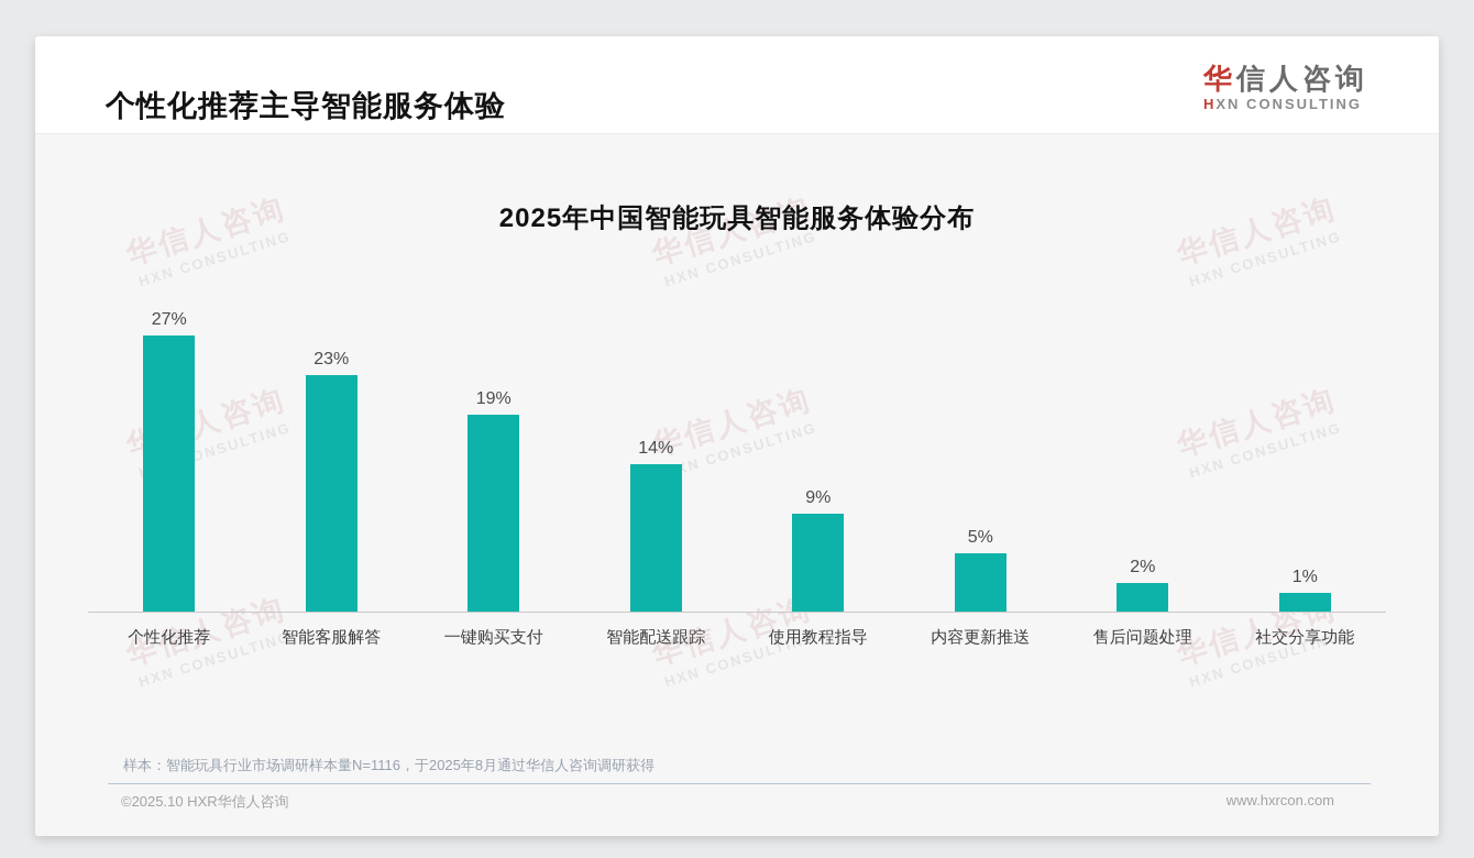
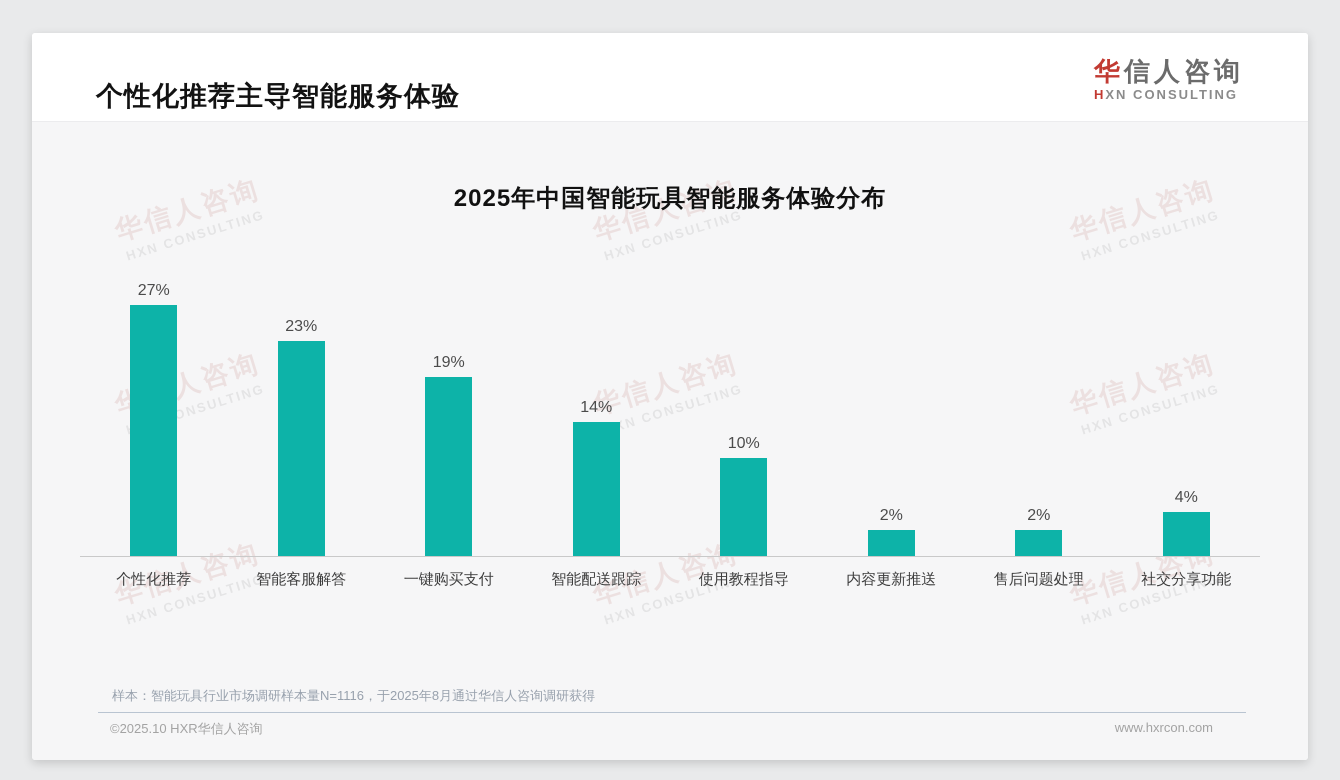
使用教程指导: 9% -> 10%
内容更新推送: 5% -> 2%
社交分享功能: 1% -> 4%
